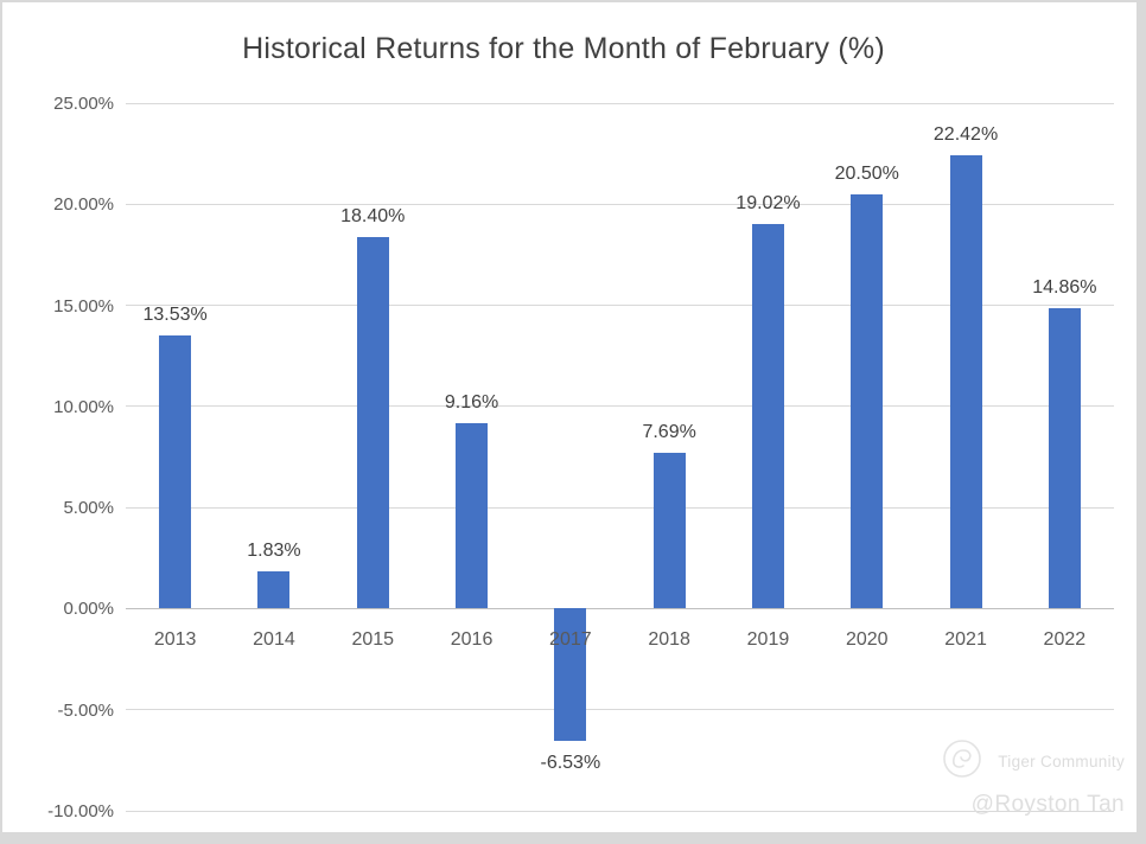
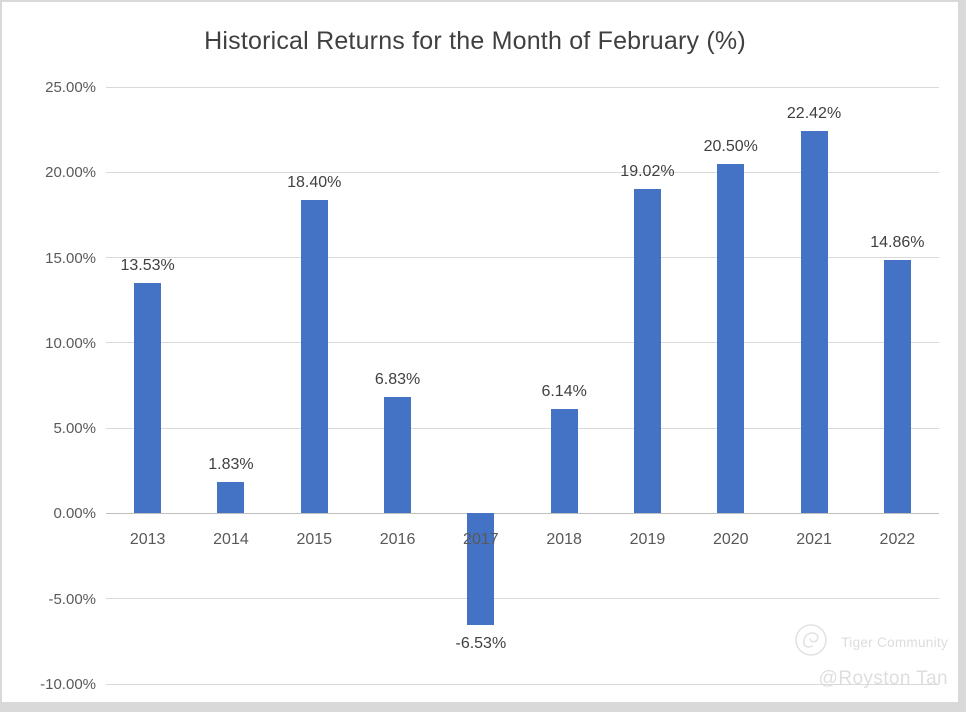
2016: 9.16% -> 6.83%
2018: 7.69% -> 6.14%
